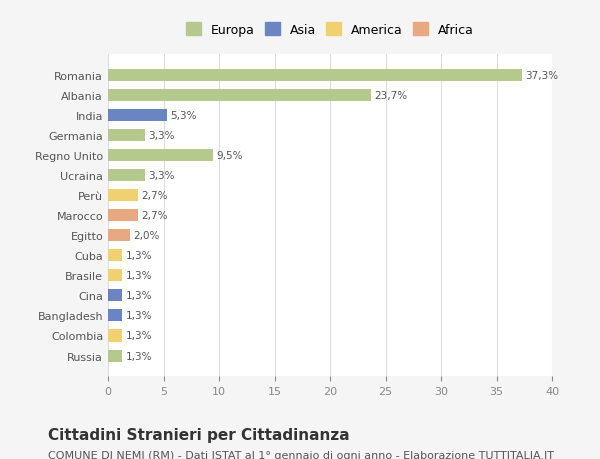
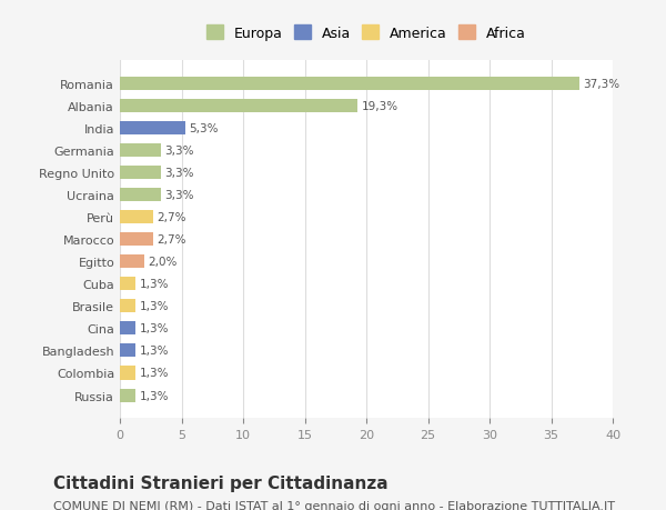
Albania: 23,7% -> 19,3%
Regno Unito: 9,5% -> 3,3%
